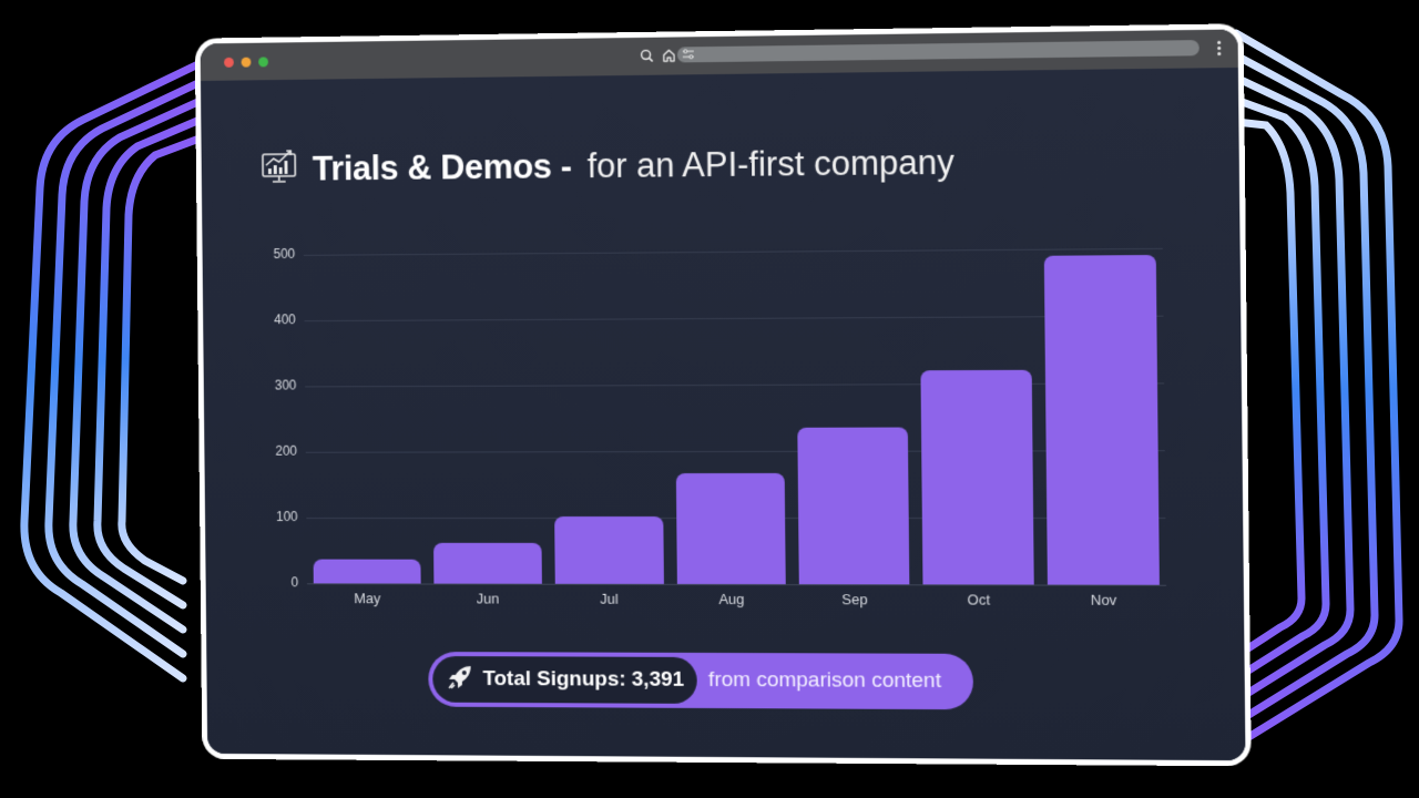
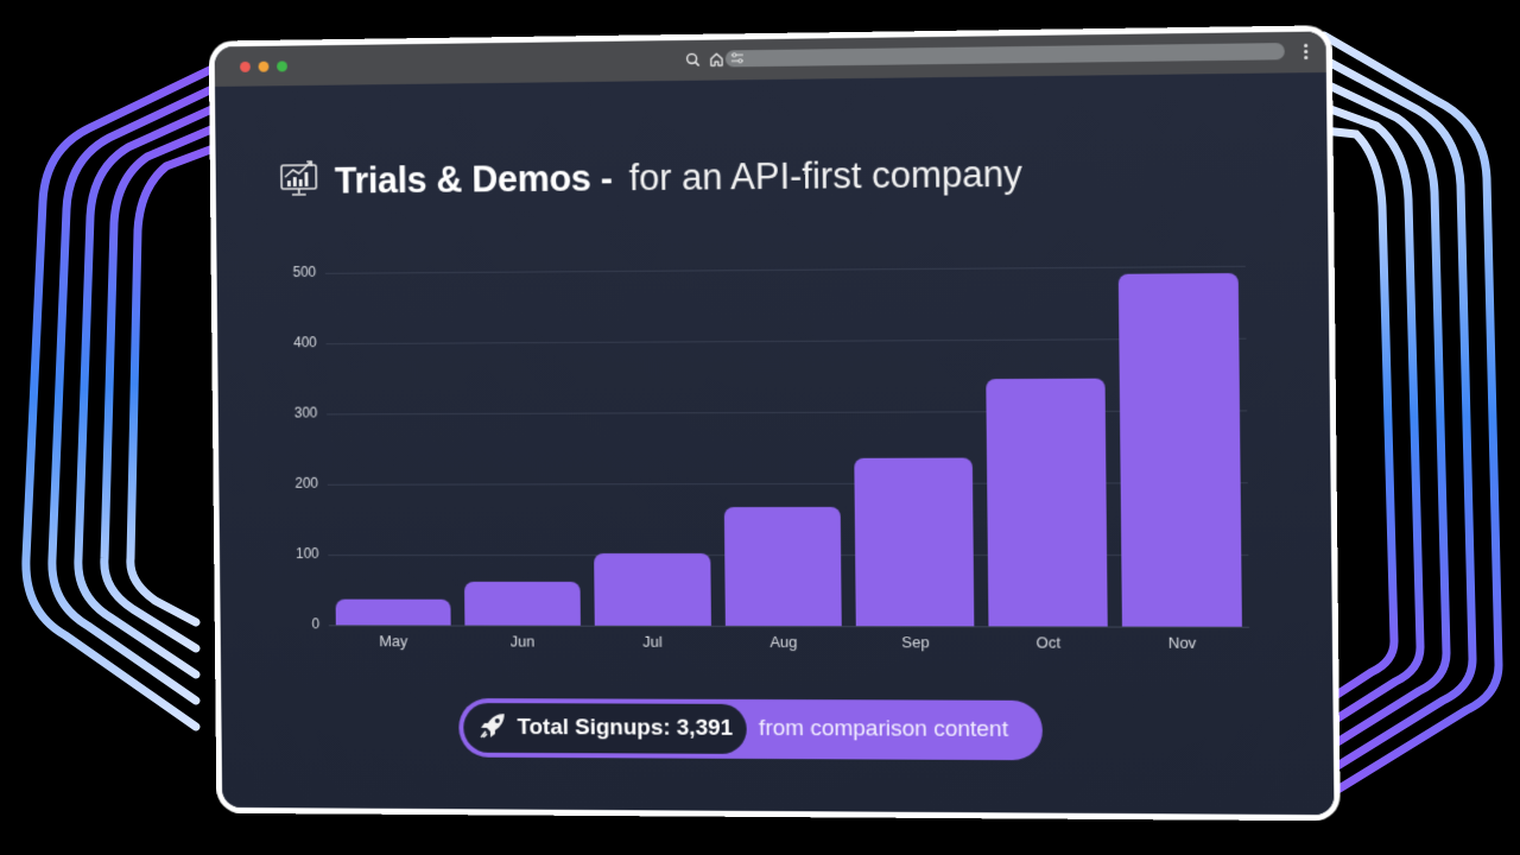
Oct: 320 -> 340
